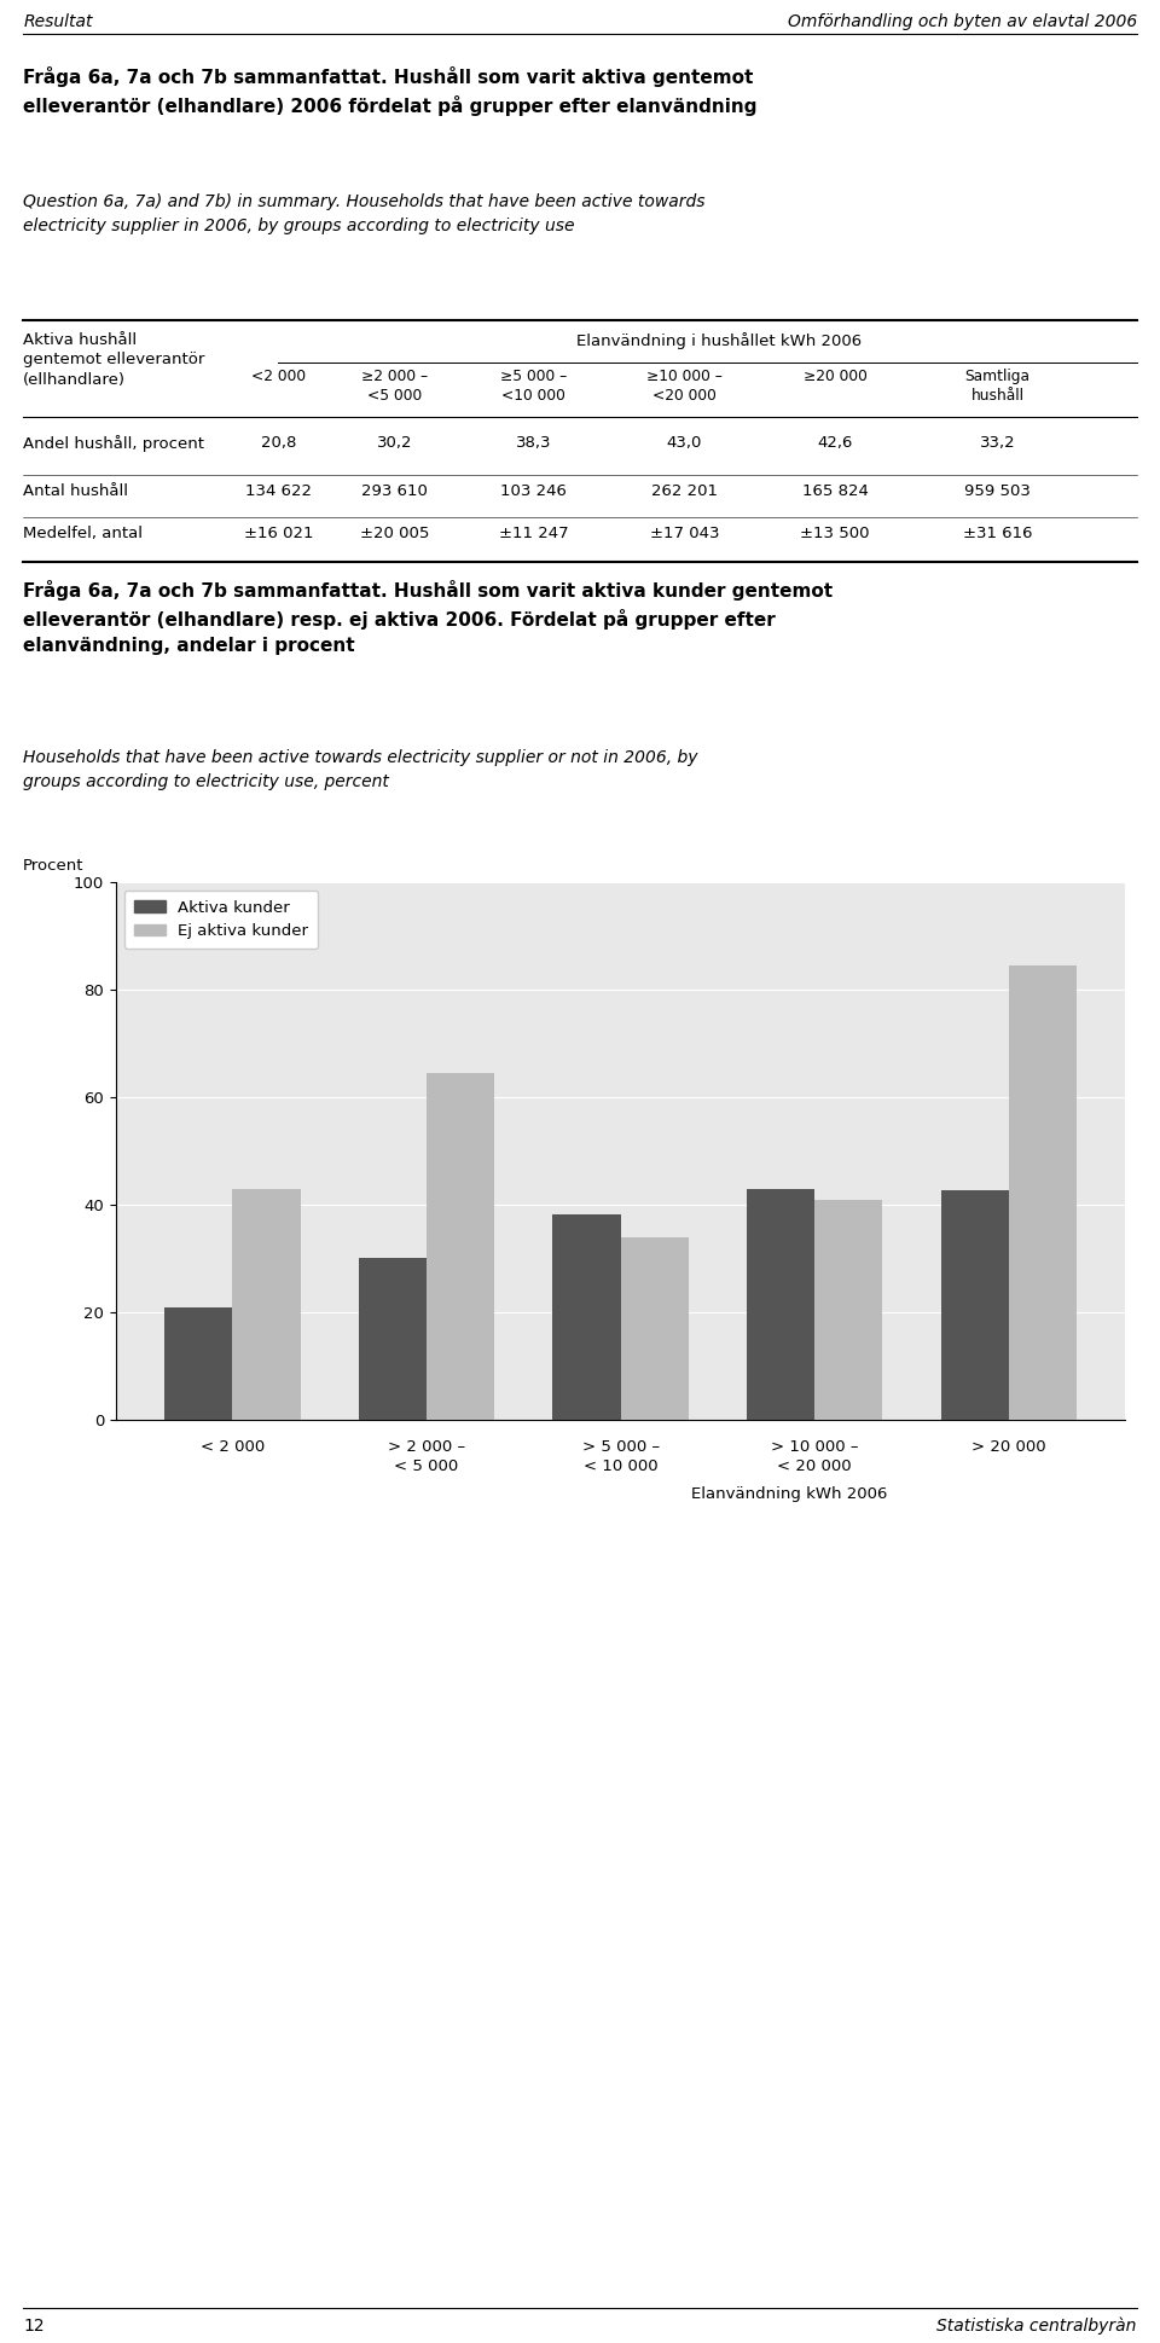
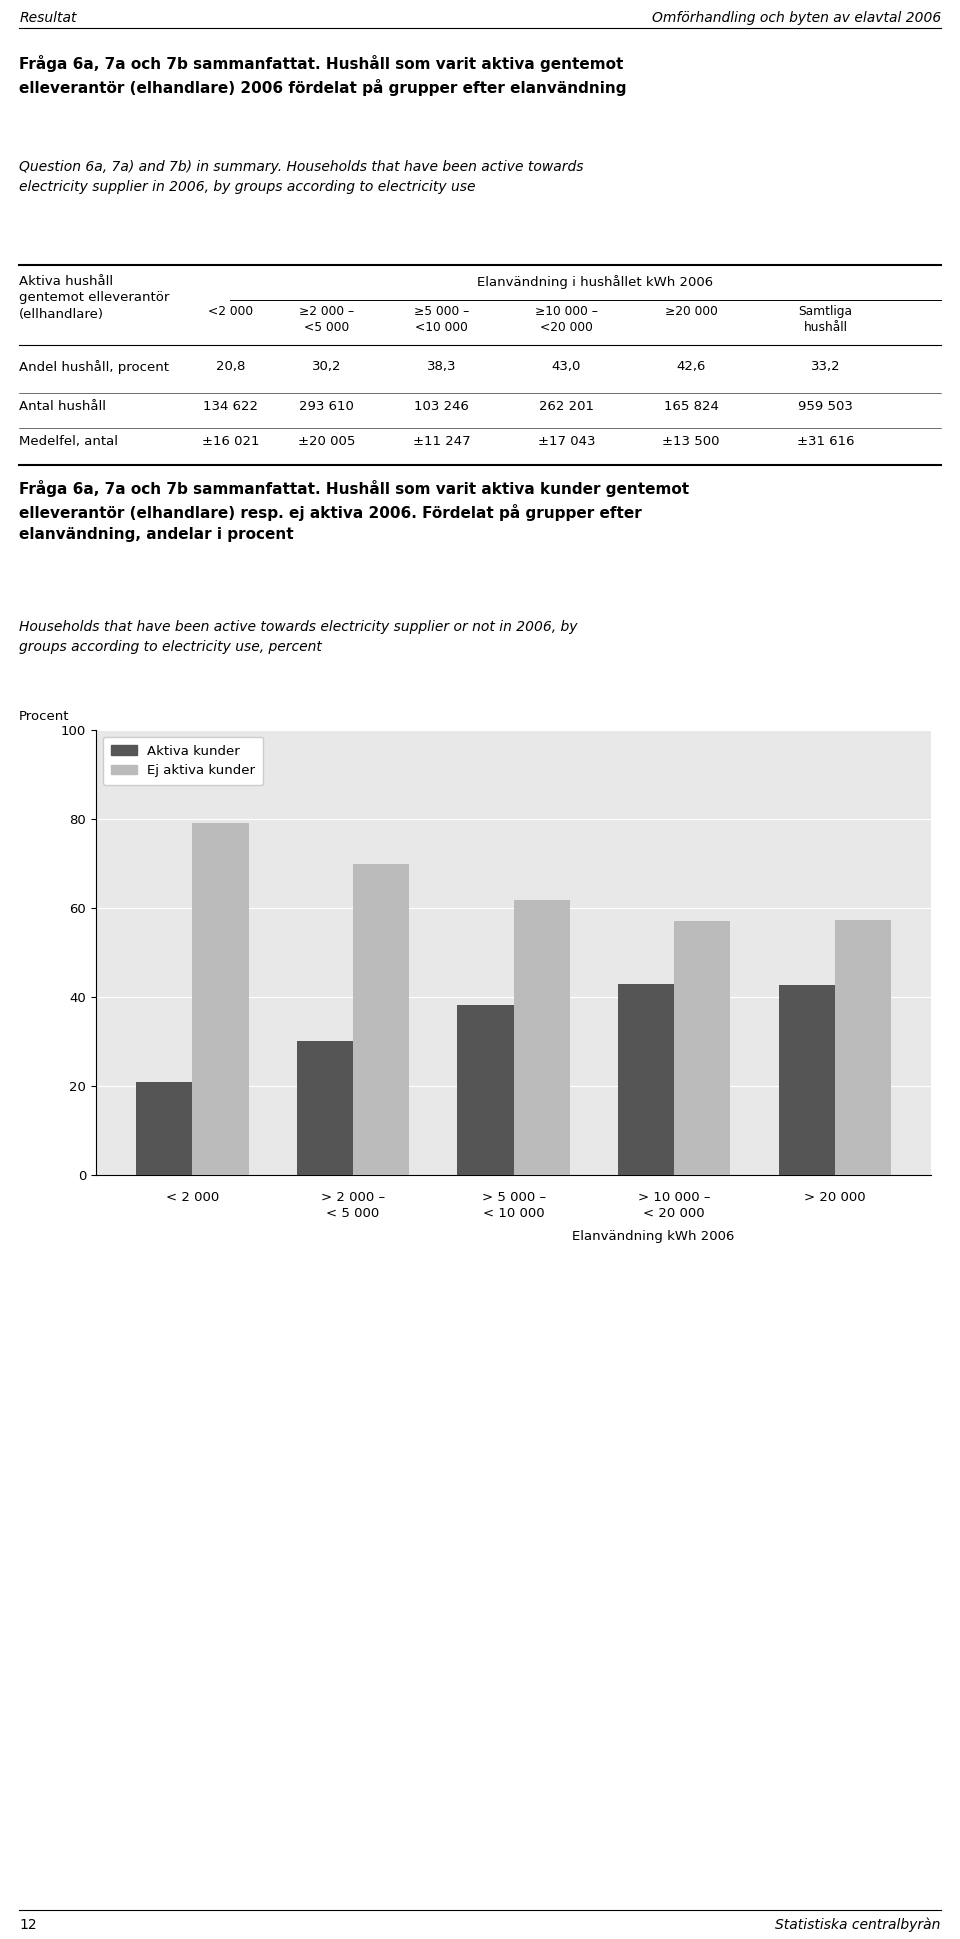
Ej aktiva kunder/< 2 000: 43.0 -> 79.2
Ej aktiva kunder/> 2 000 – < 5 000: 64.5 -> 69.8
Ej aktiva kunder/> 5 000 – < 10 000: 34.0 -> 61.7
Ej aktiva kunder/> 10 000 – < 20 000: 41.0 -> 57.0
Ej aktiva kunder/> 20 000: 84.5 -> 57.4
